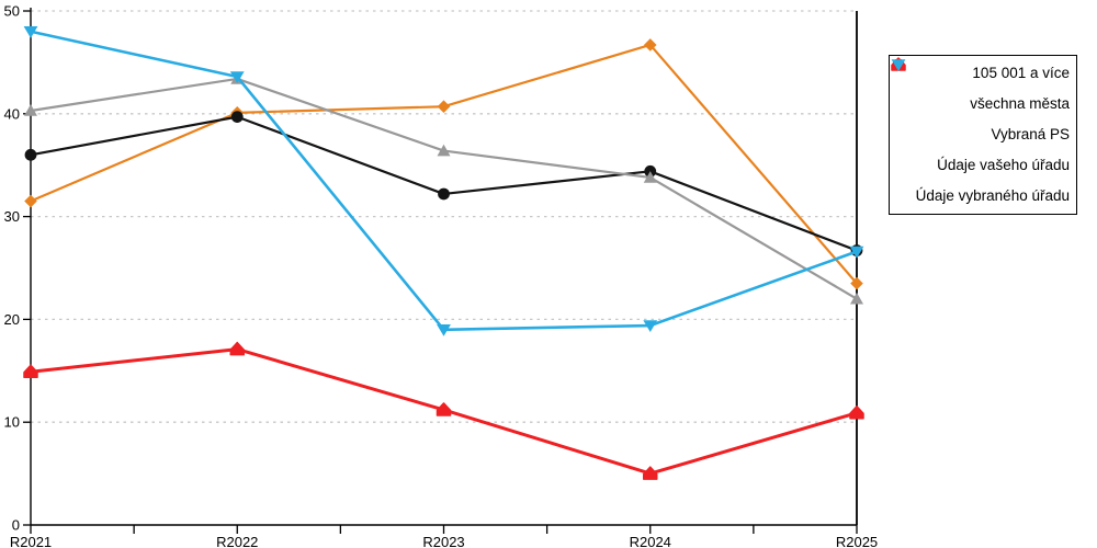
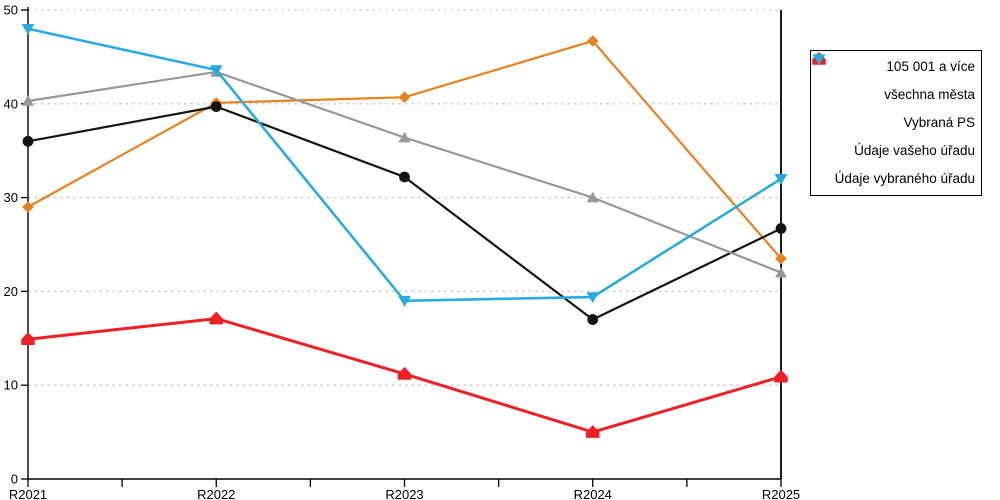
105 001 a více/R2021: 32 -> 29
všechna města/R2024: 34 -> 17
Vybraná PS/R2024: 34 -> 30
Údaje vybraného úřadu/R2025: 27 -> 32
